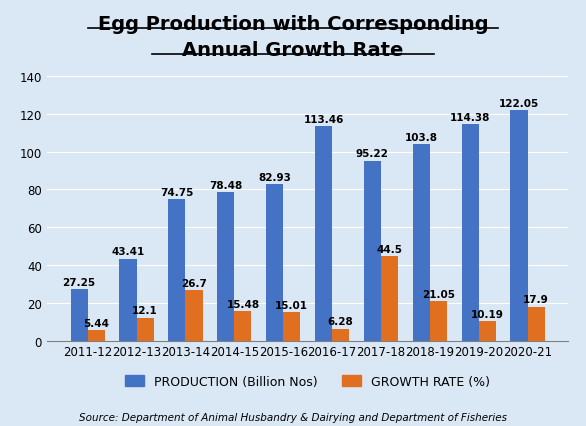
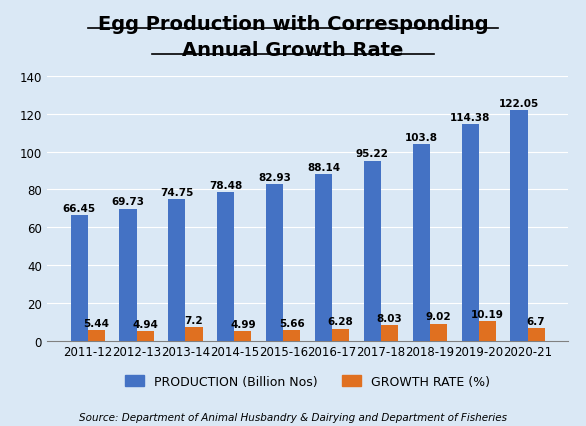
PRODUCTION (Billion Nos)/2011-12: 27.25 -> 66.45
PRODUCTION (Billion Nos)/2012-13: 43.41 -> 69.73
GROWTH RATE (%)/2012-13: 12.1 -> 4.94
GROWTH RATE (%)/2013-14: 26.7 -> 7.2
GROWTH RATE (%)/2014-15: 15.48 -> 4.99
GROWTH RATE (%)/2015-16: 15.01 -> 5.66
PRODUCTION (Billion Nos)/2016-17: 113.46 -> 88.14
GROWTH RATE (%)/2017-18: 44.5 -> 8.03
GROWTH RATE (%)/2018-19: 21.05 -> 9.02
GROWTH RATE (%)/2020-21: 17.9 -> 6.7
